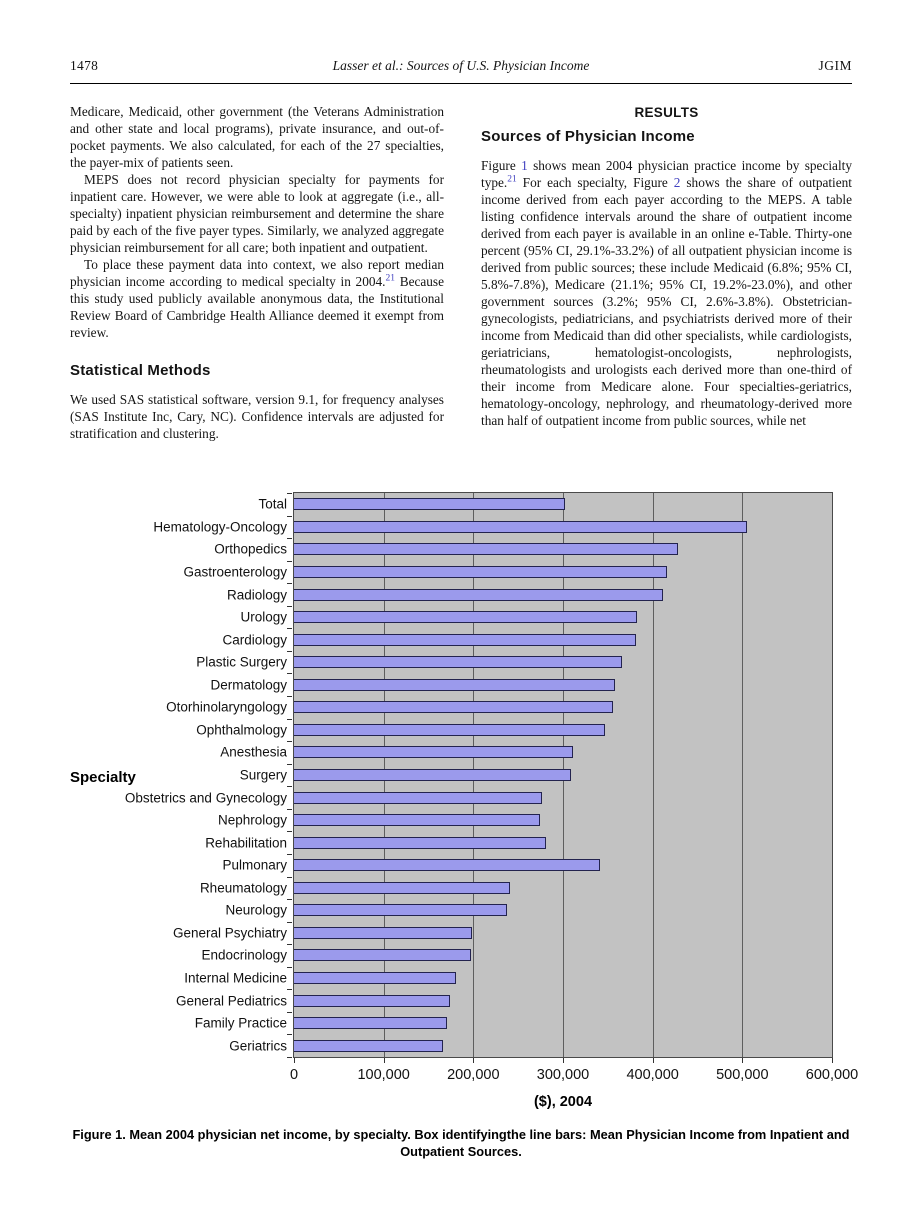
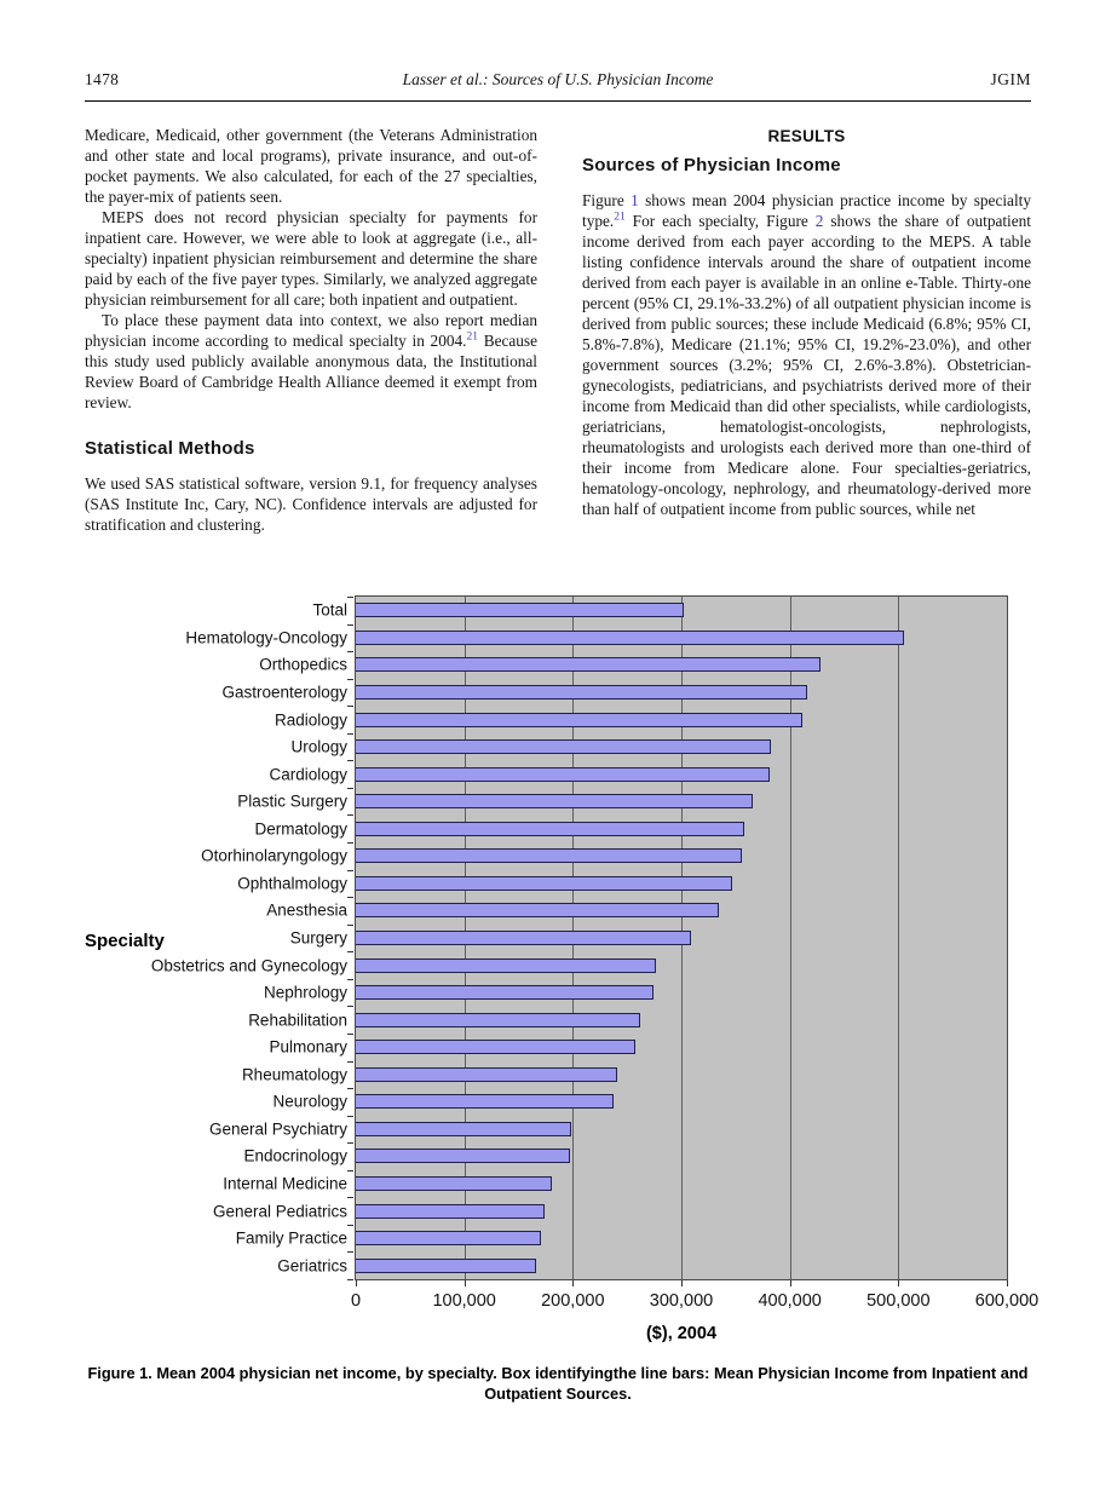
Anesthesia: 310000 -> 330000
Rehabilitation: 280000 -> 260000
Pulmonary: 340000 -> 260000
